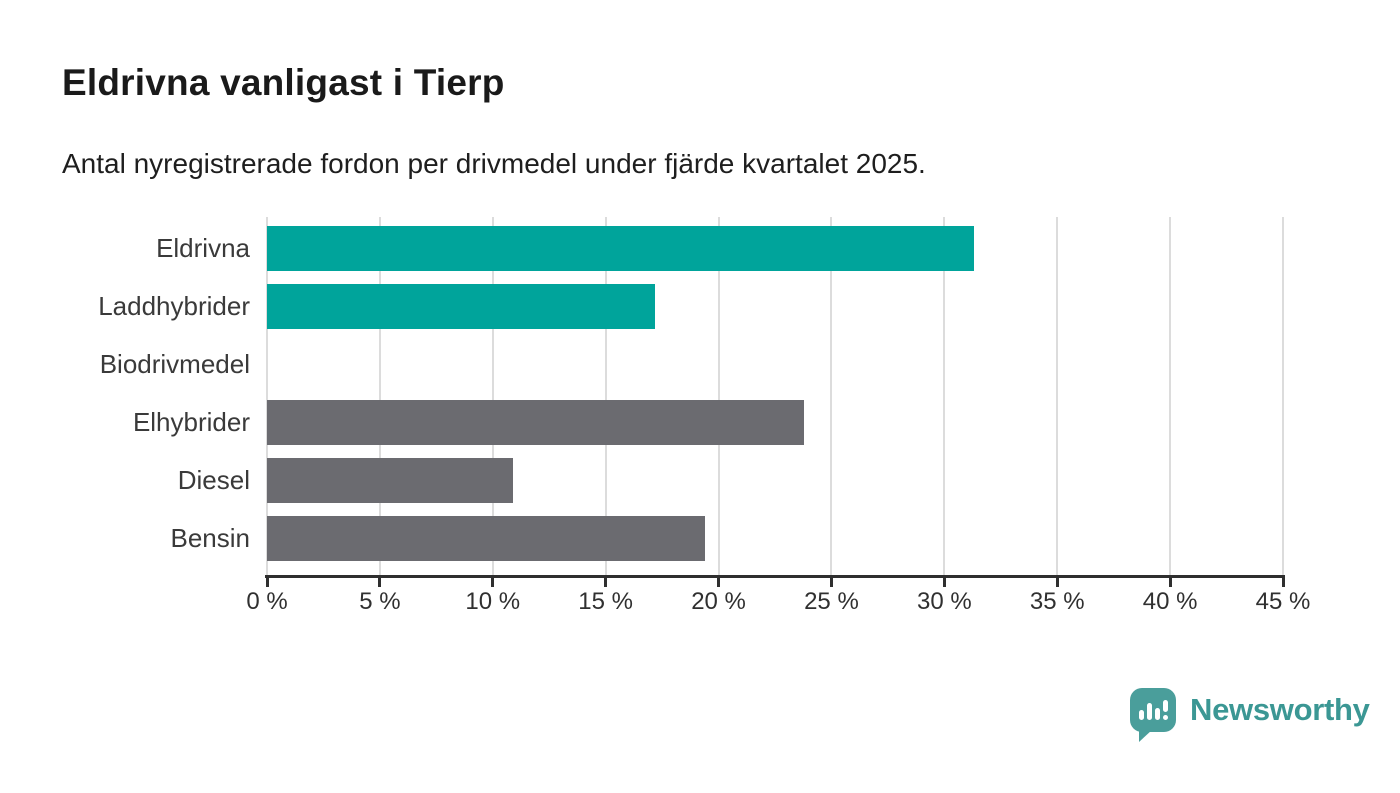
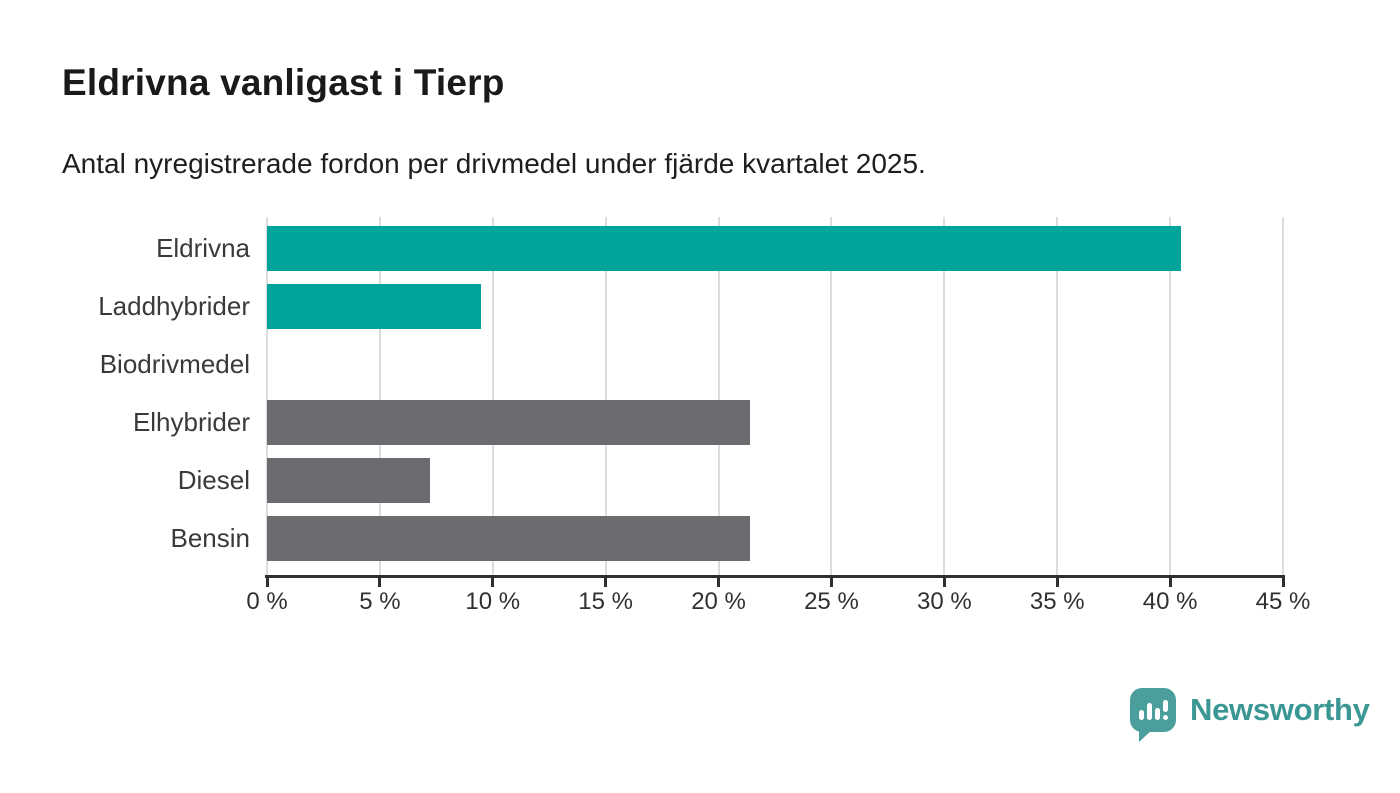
Eldrivna: 31.3% -> 40.5%
Laddhybrider: 17.2% -> 9.5%
Elhybrider: 23.8% -> 21.4%
Diesel: 10.9% -> 7.2%
Bensin: 19.4% -> 21.4%
